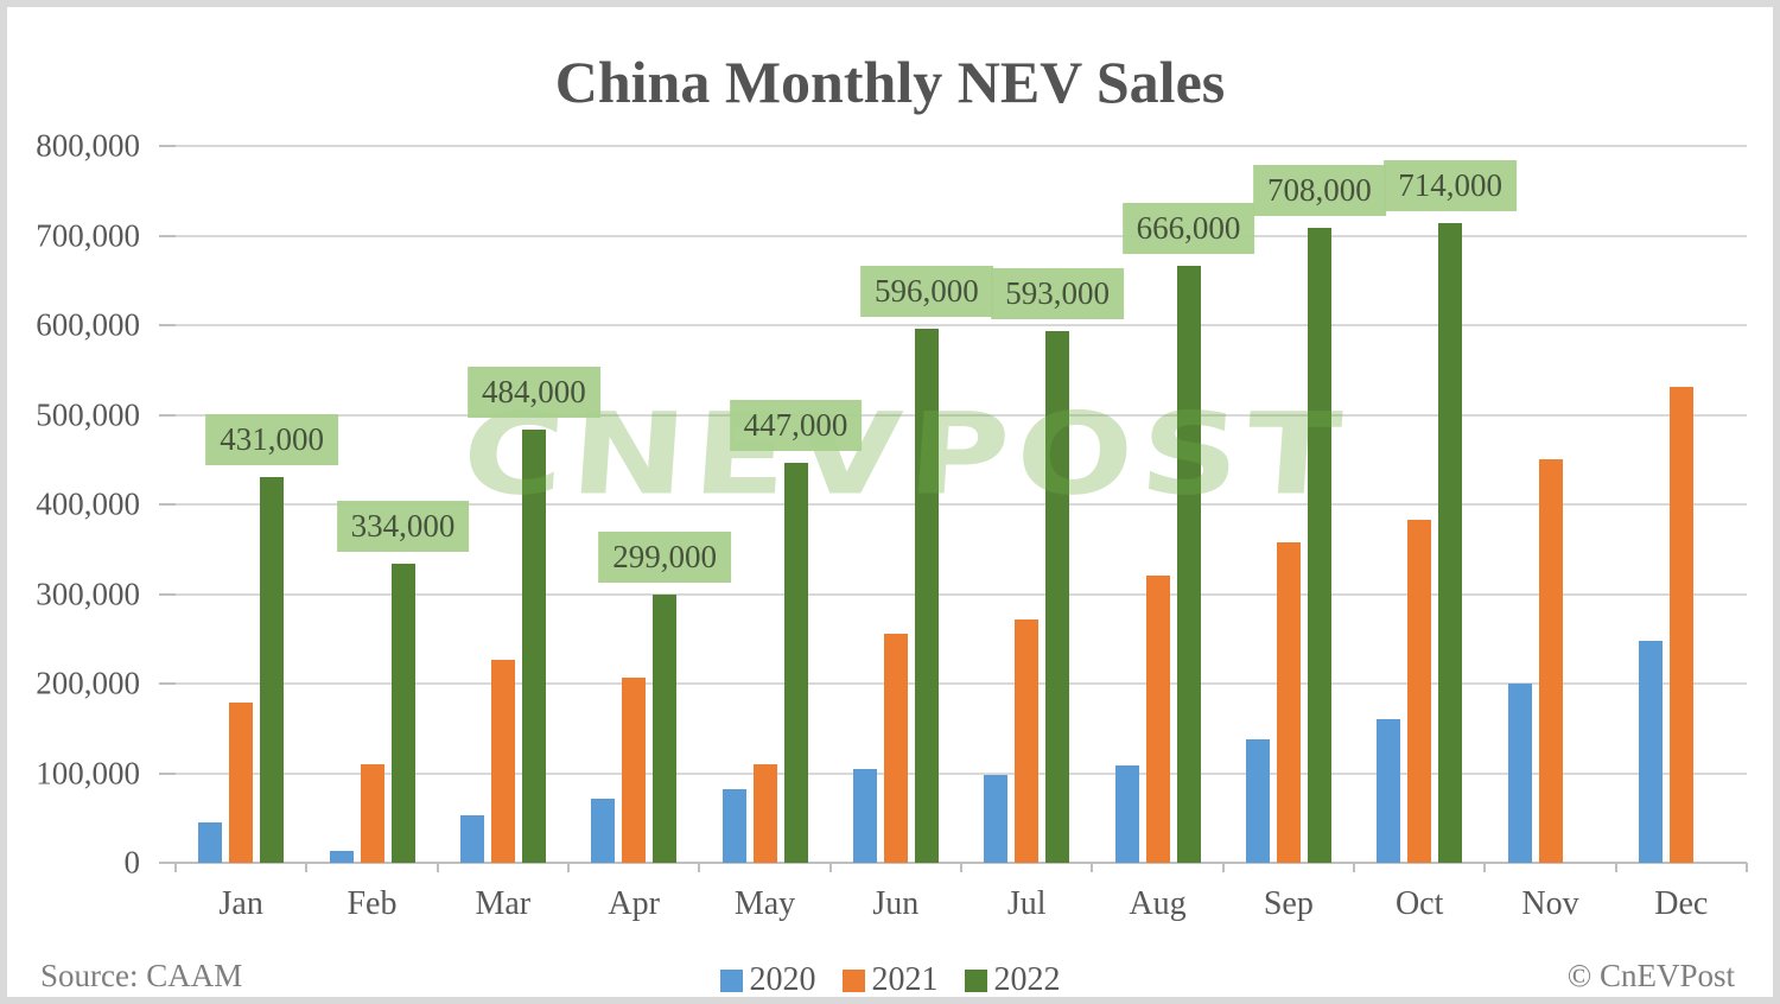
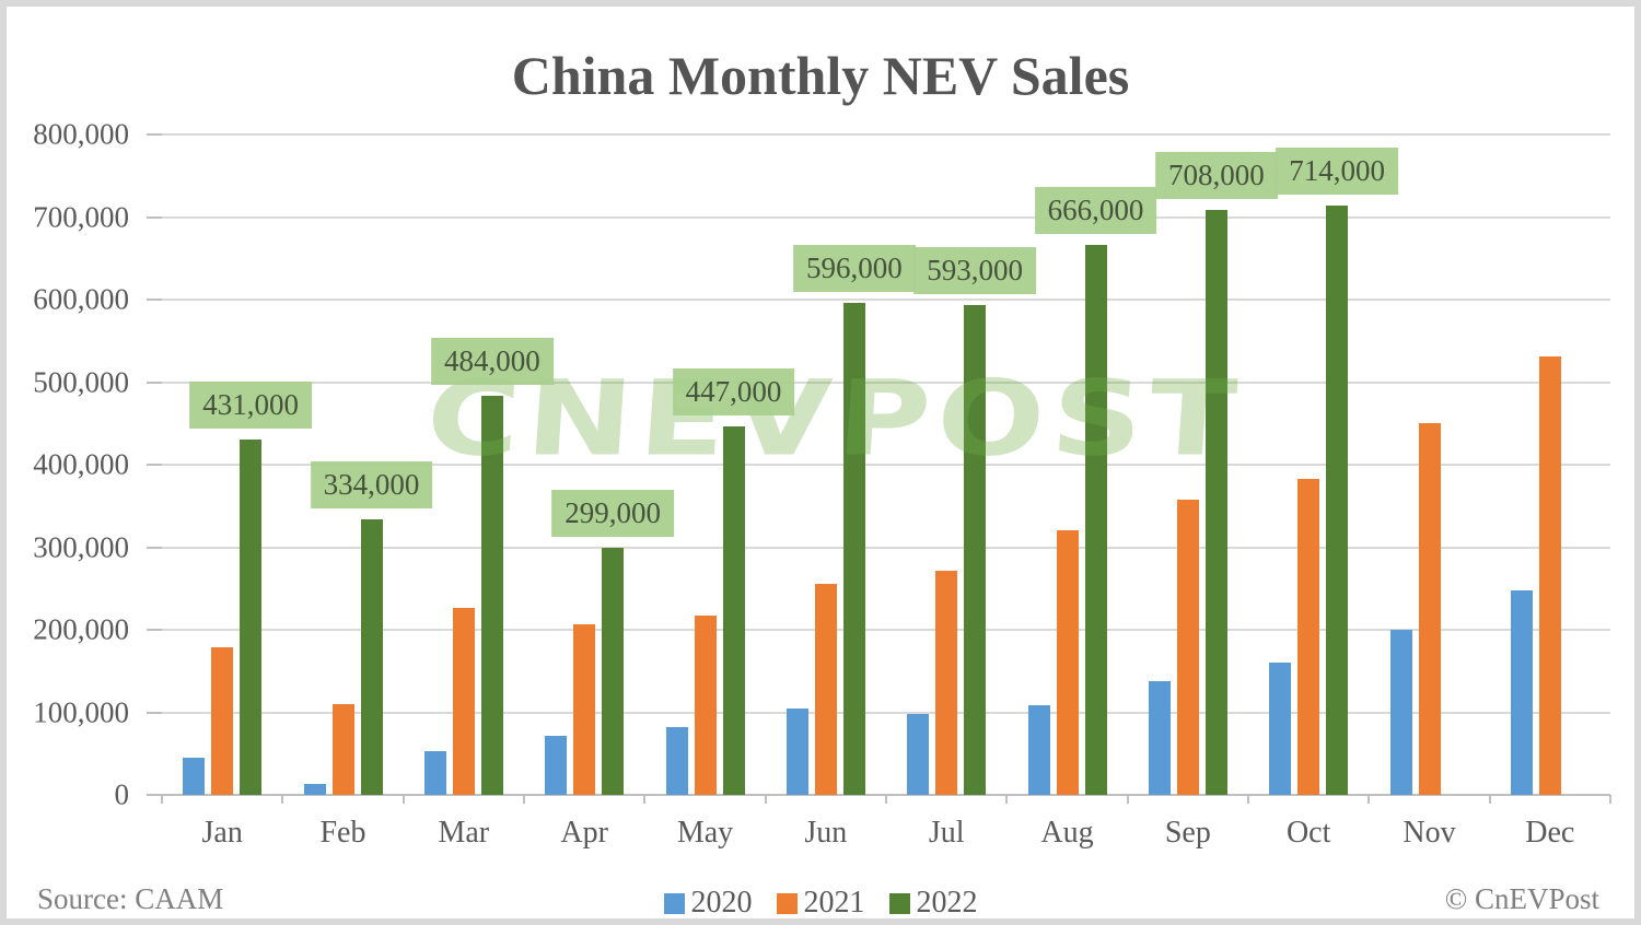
2021/May: 110000 -> 220000
